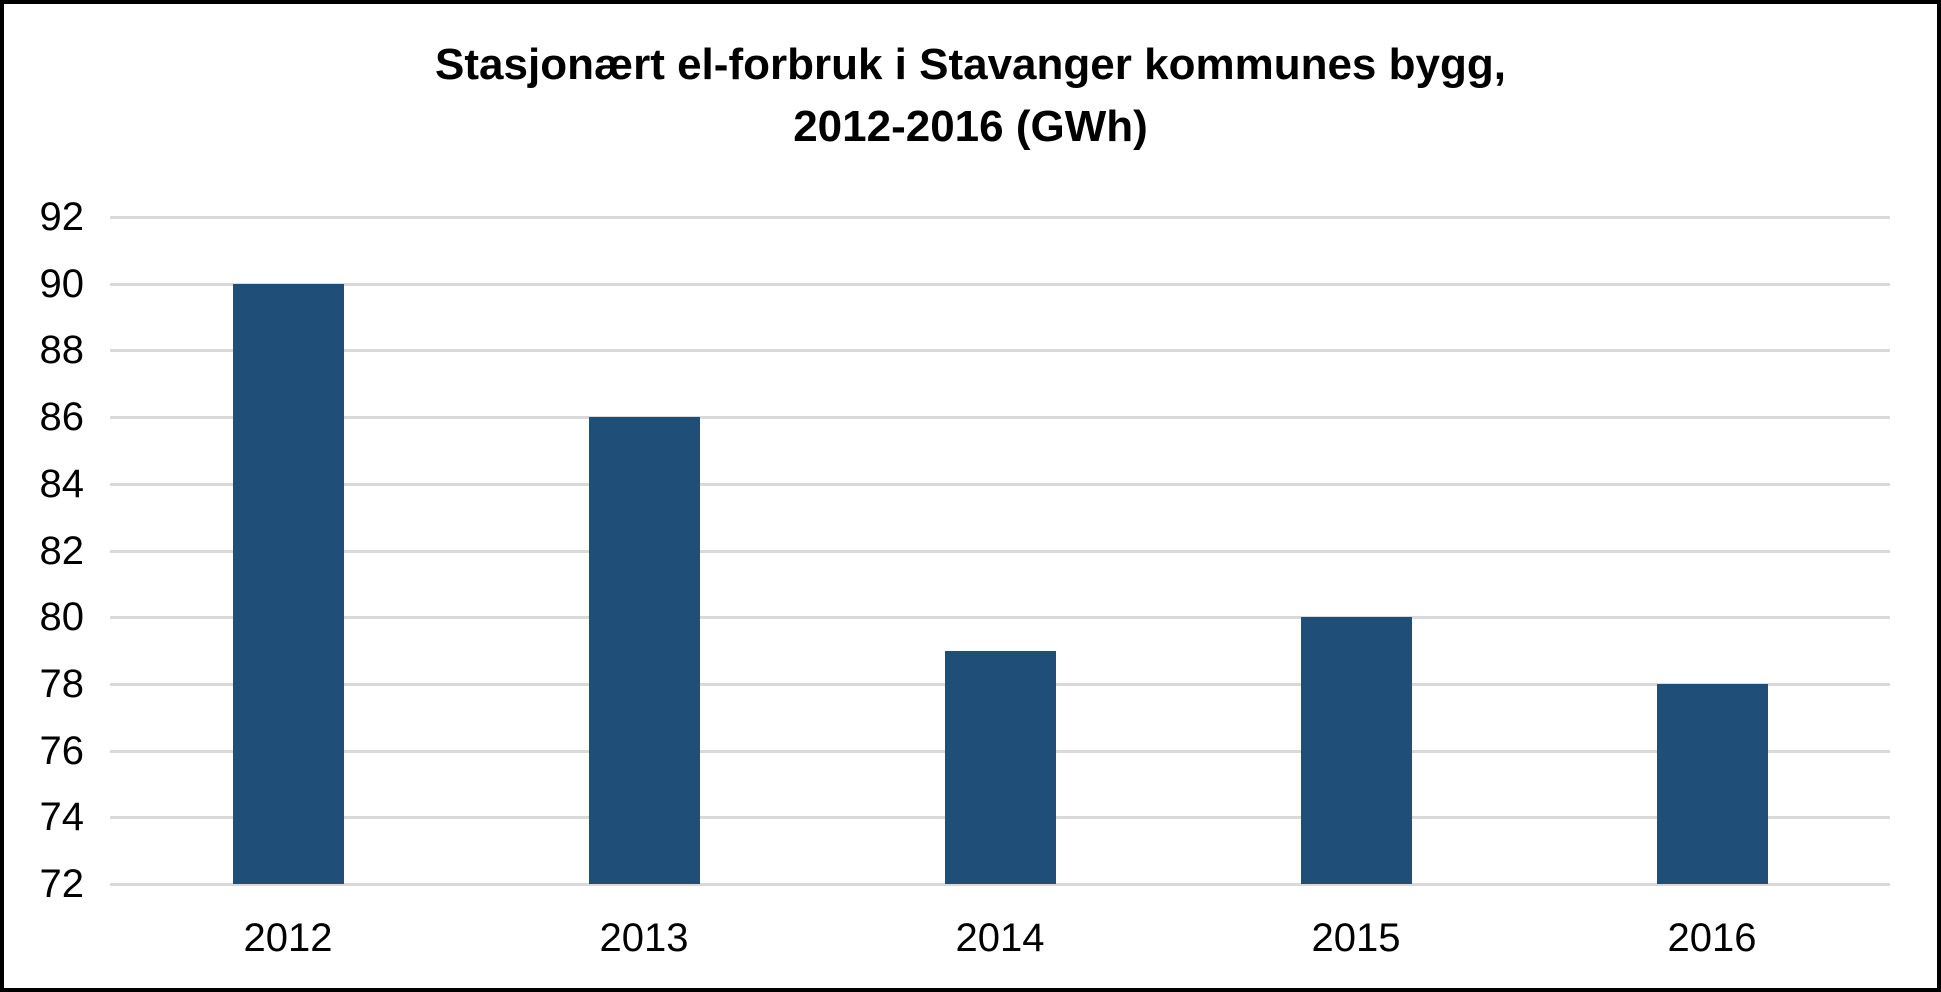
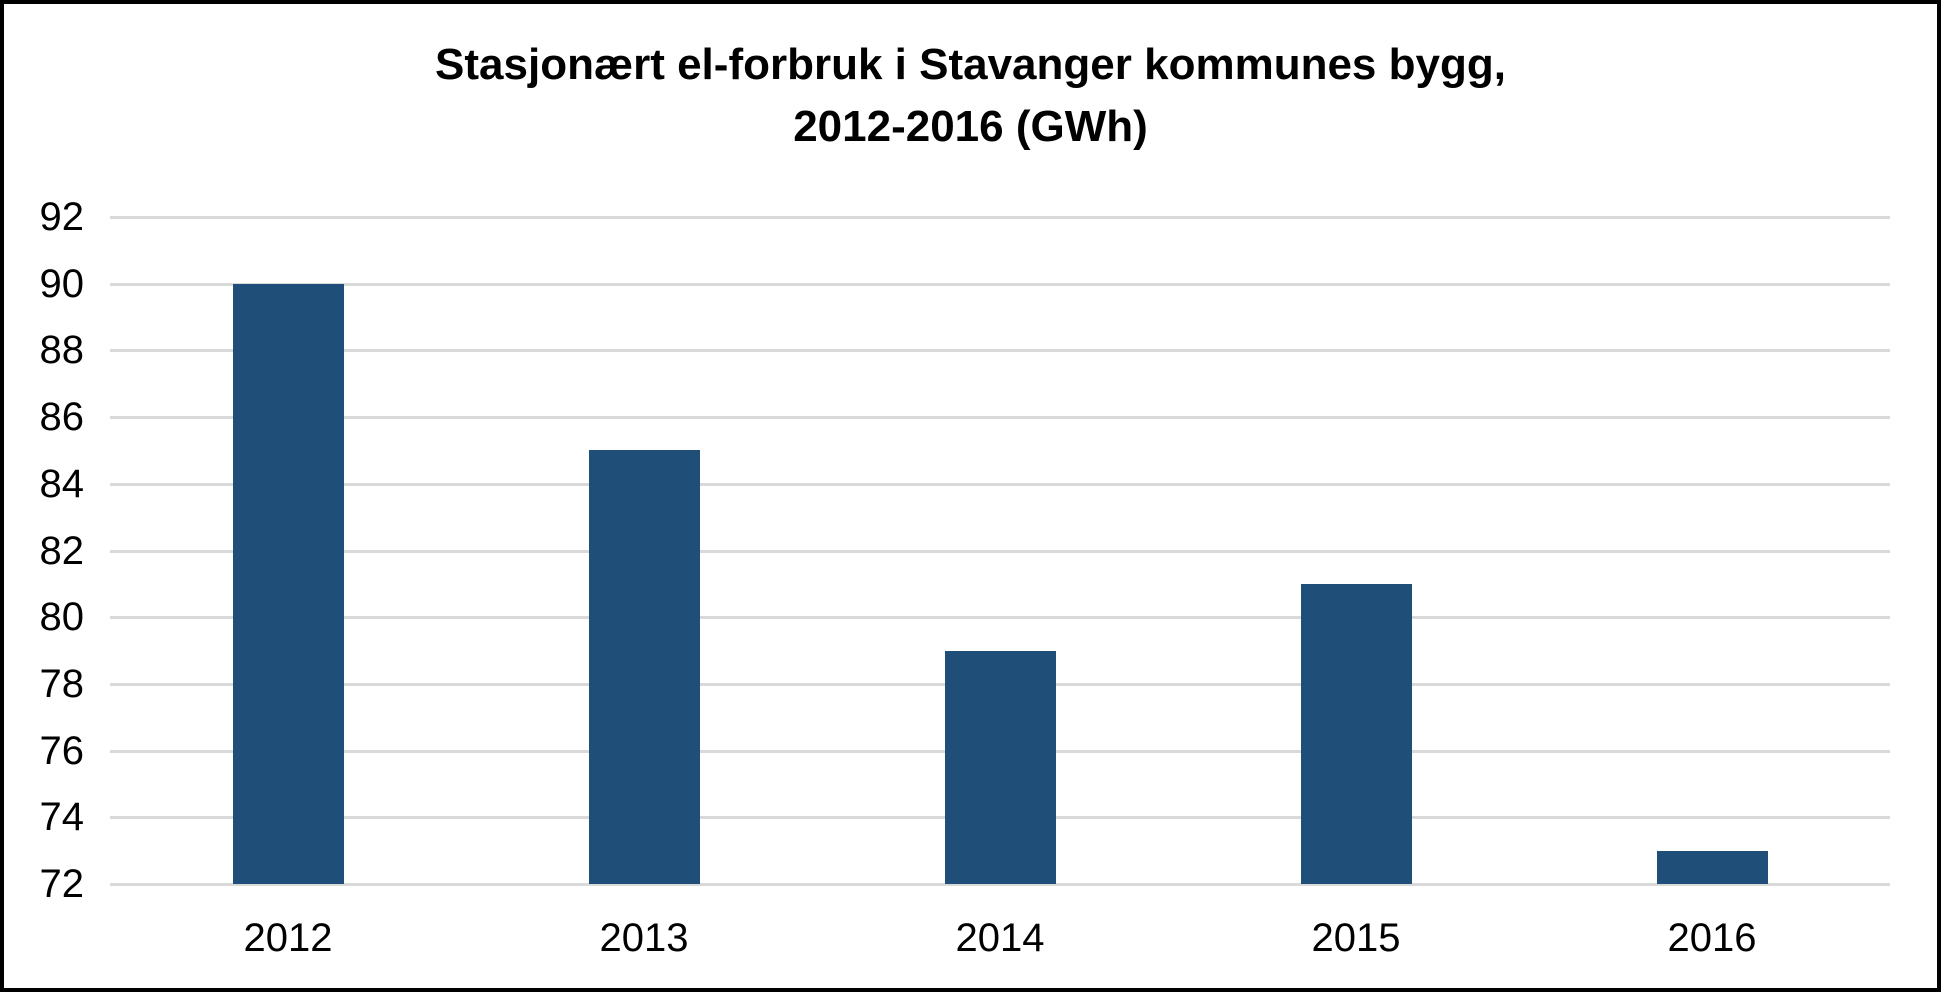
2013: 86 -> 85
2015: 80 -> 81
2016: 78 -> 73
